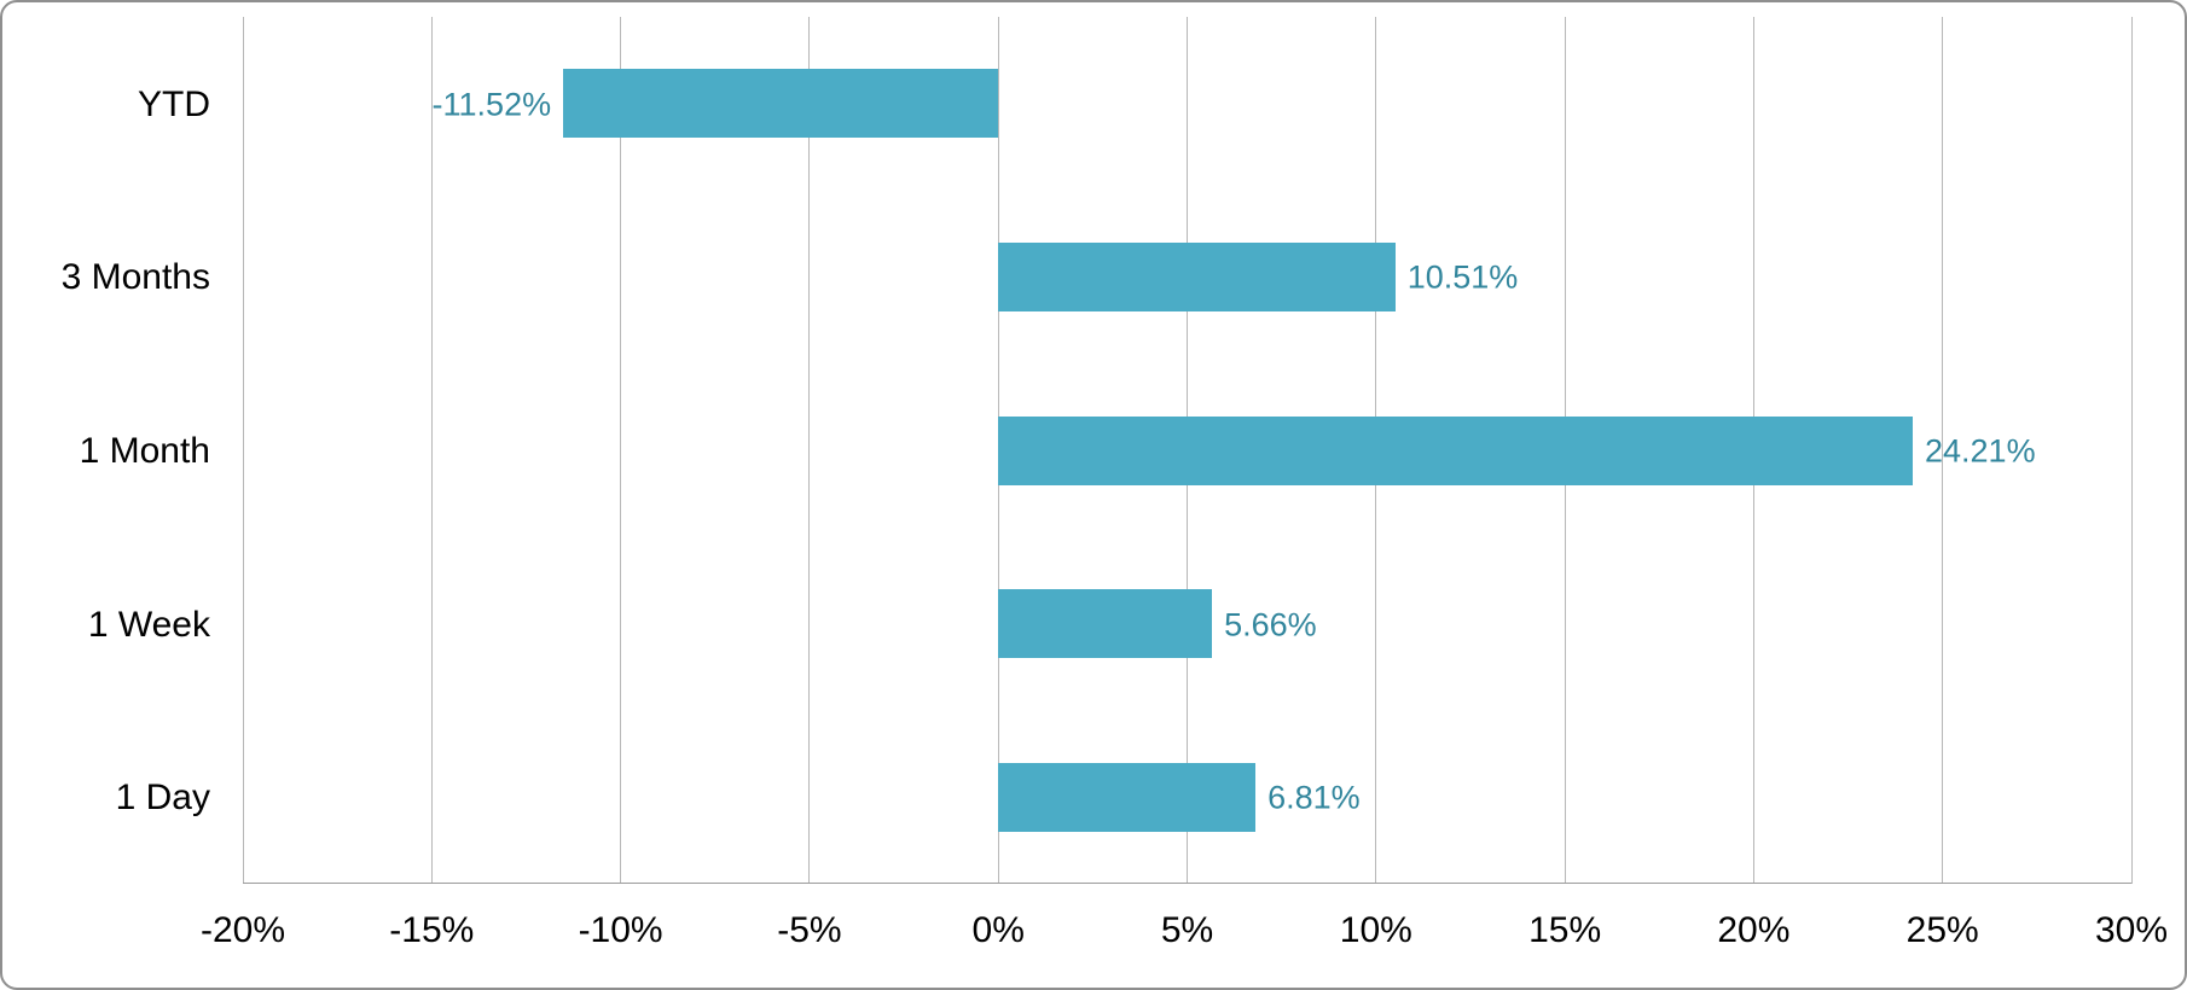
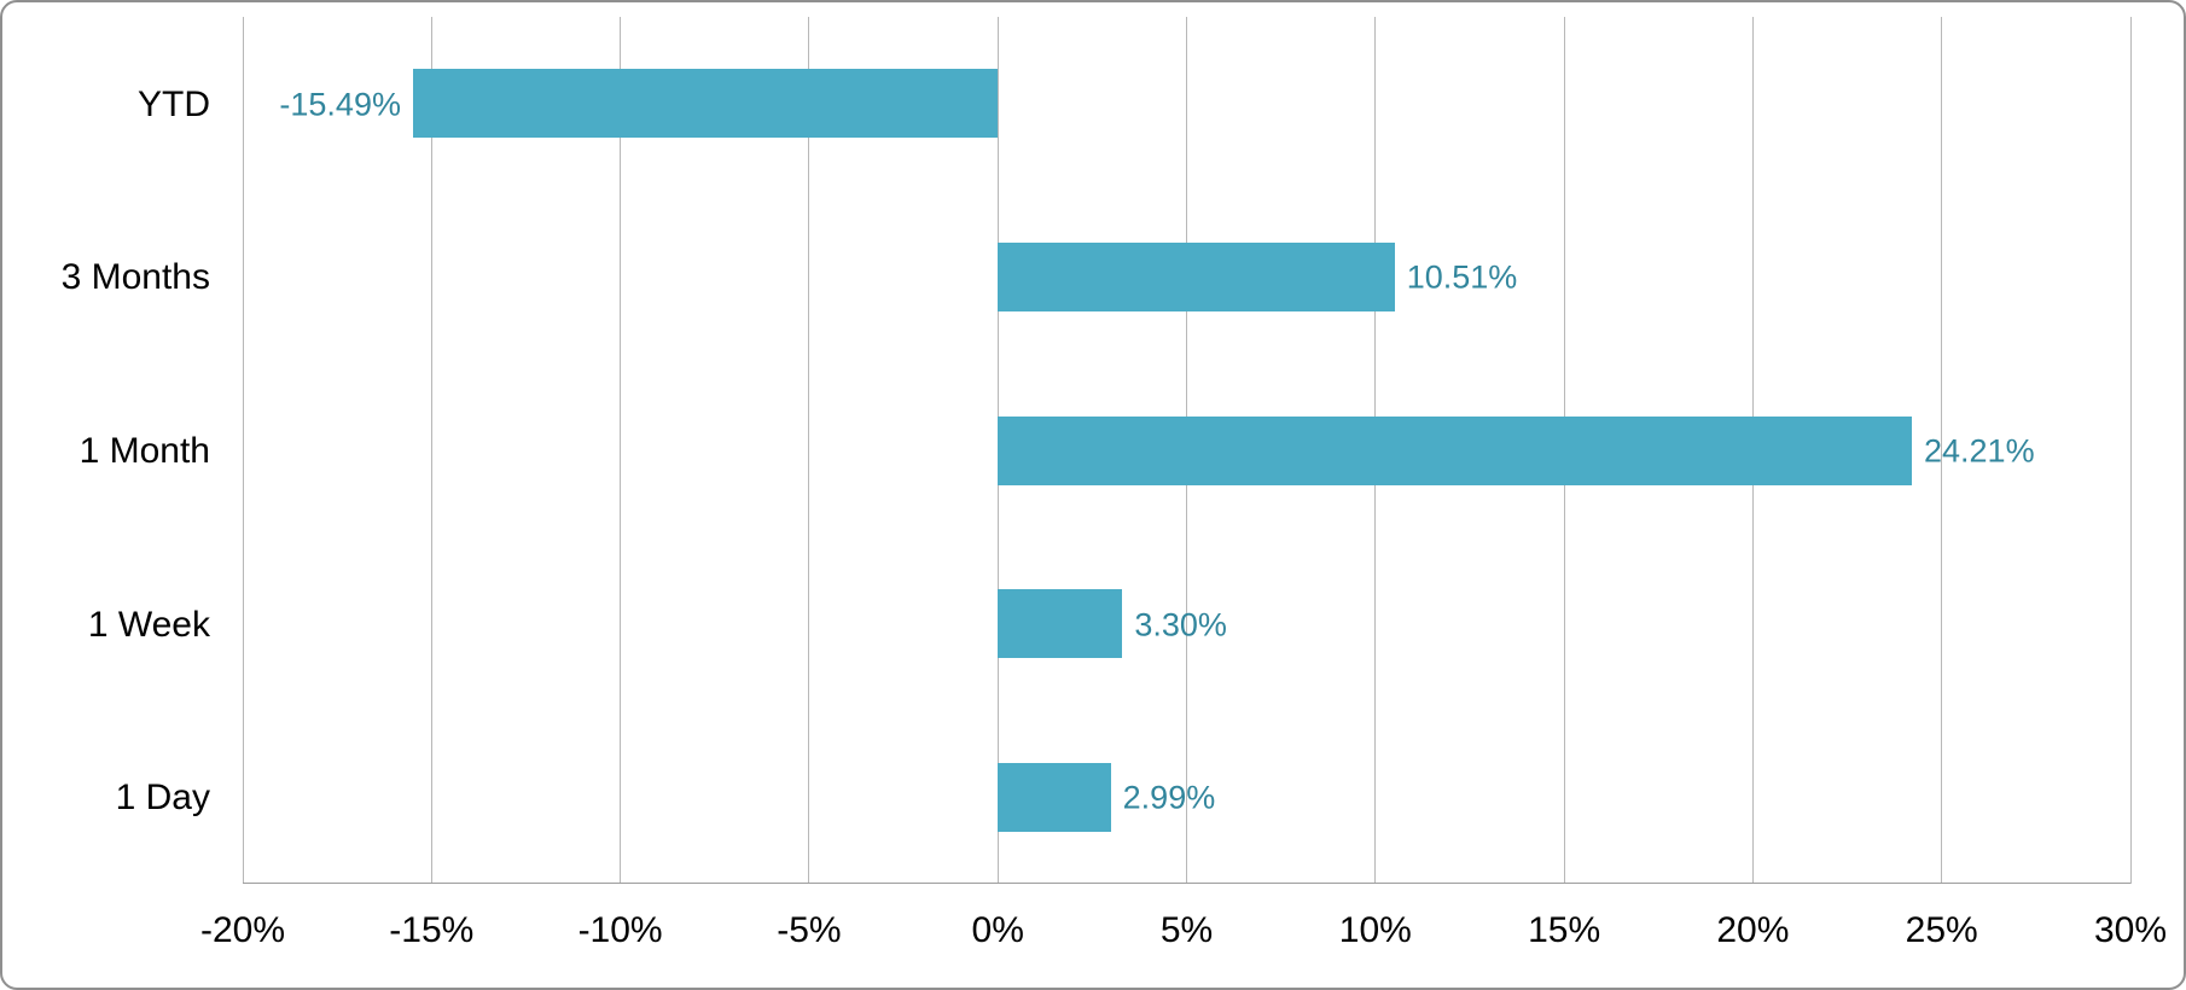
YTD: -11.52% -> -15.49%
1 Week: 5.66% -> 3.30%
1 Day: 6.81% -> 2.99%
